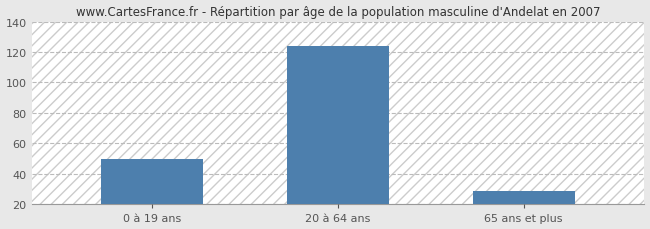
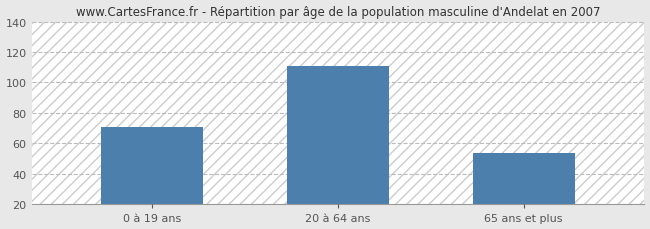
0 à 19 ans: 50 -> 71
20 à 64 ans: 124 -> 111
65 ans et plus: 29 -> 54
